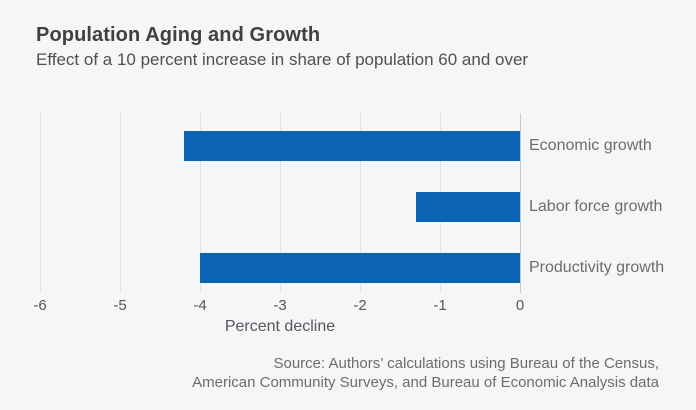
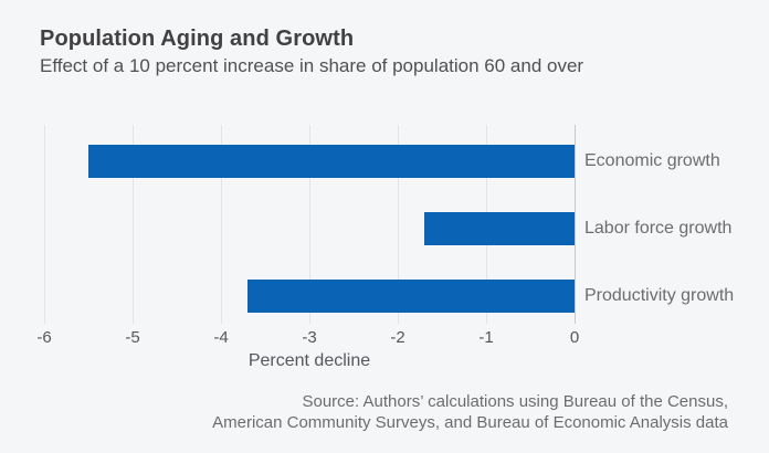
Economic growth: -4.2 -> -5.5
Labor force growth: -1.3 -> -1.7
Productivity growth: -4.0 -> -3.7
